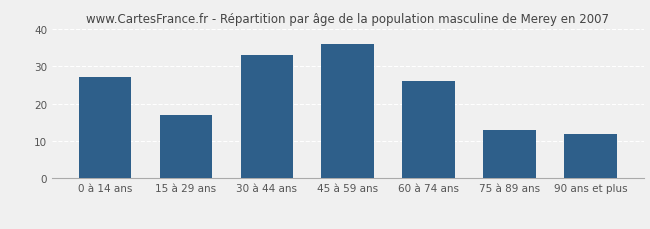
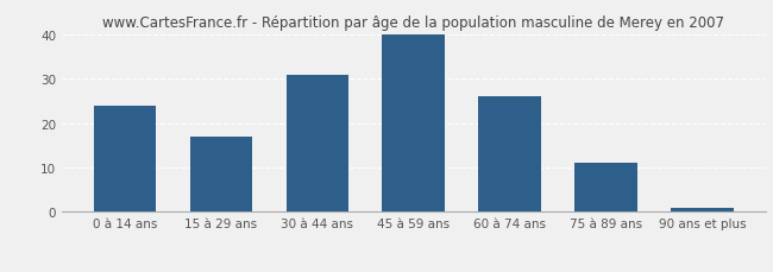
0 à 14 ans: 27 -> 24
30 à 44 ans: 33 -> 31
45 à 59 ans: 36 -> 40
75 à 89 ans: 13 -> 11
90 ans et plus: 12 -> 1
